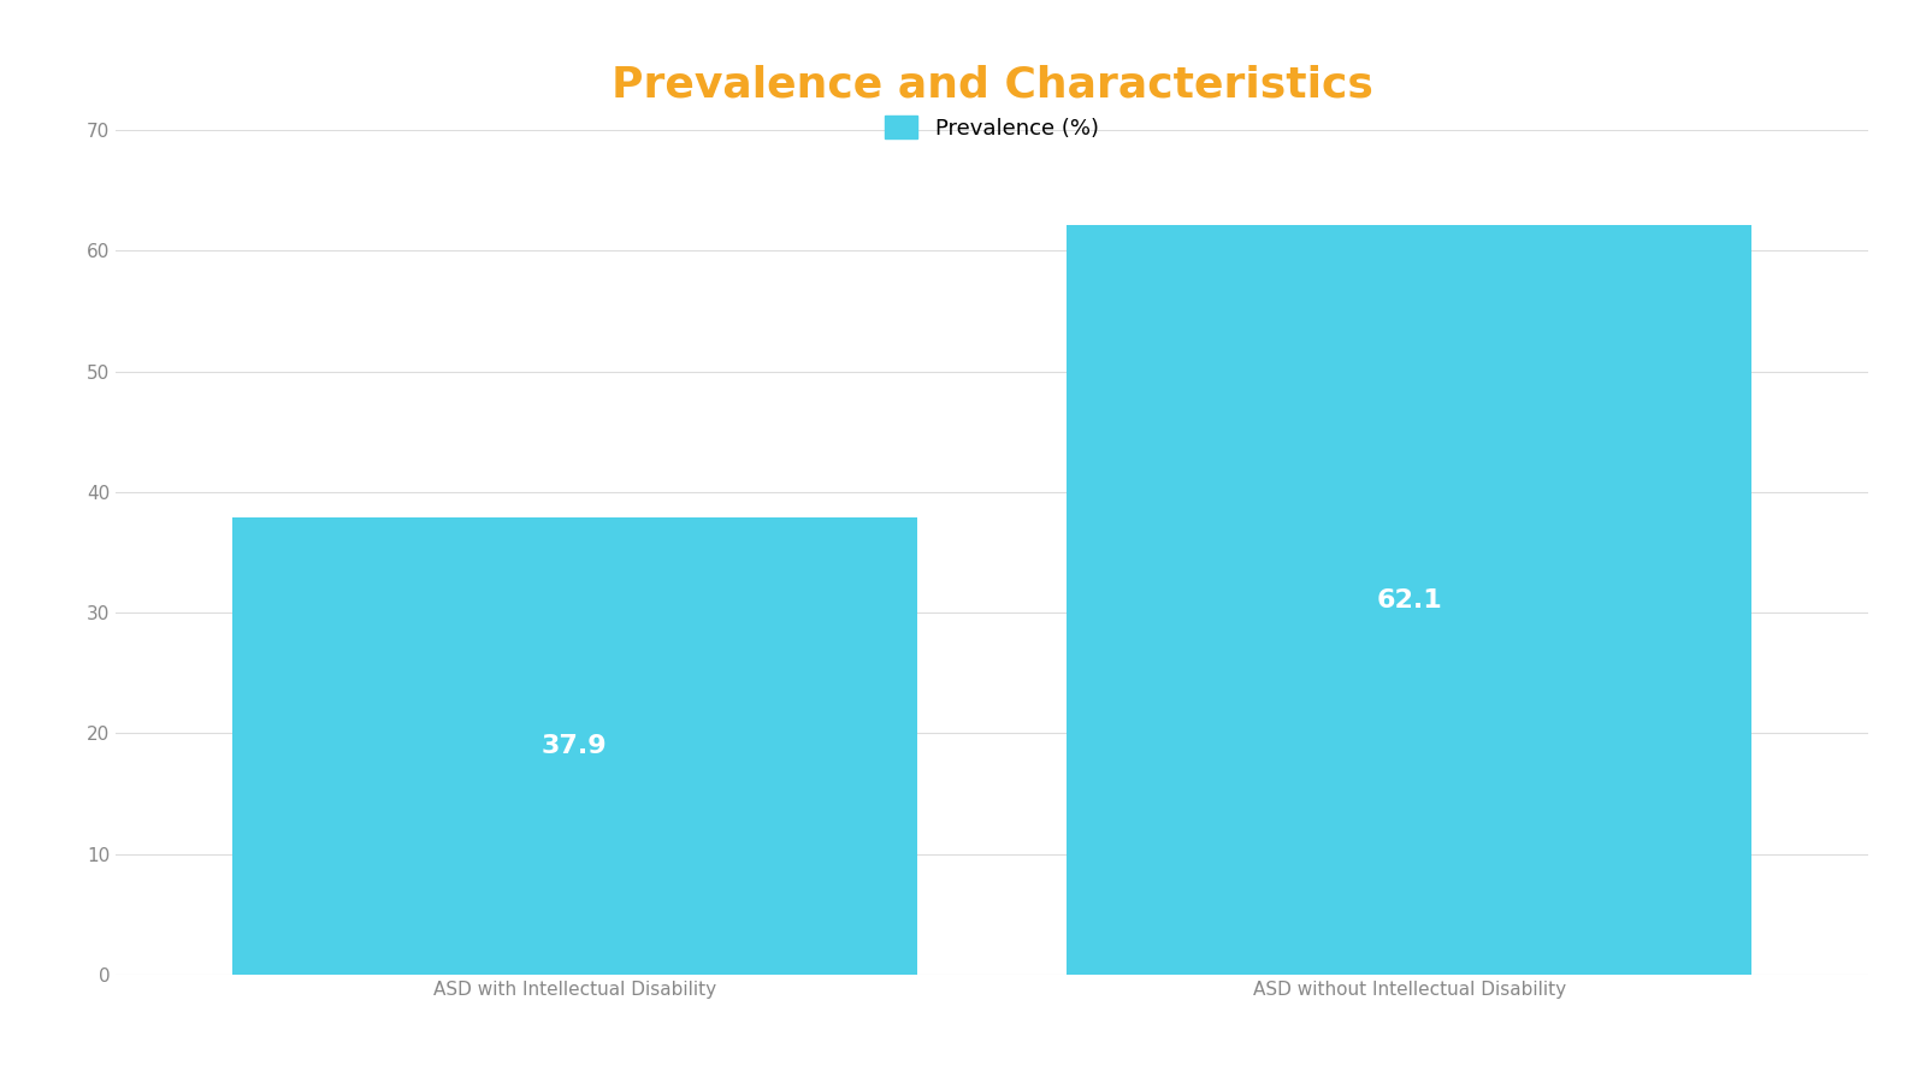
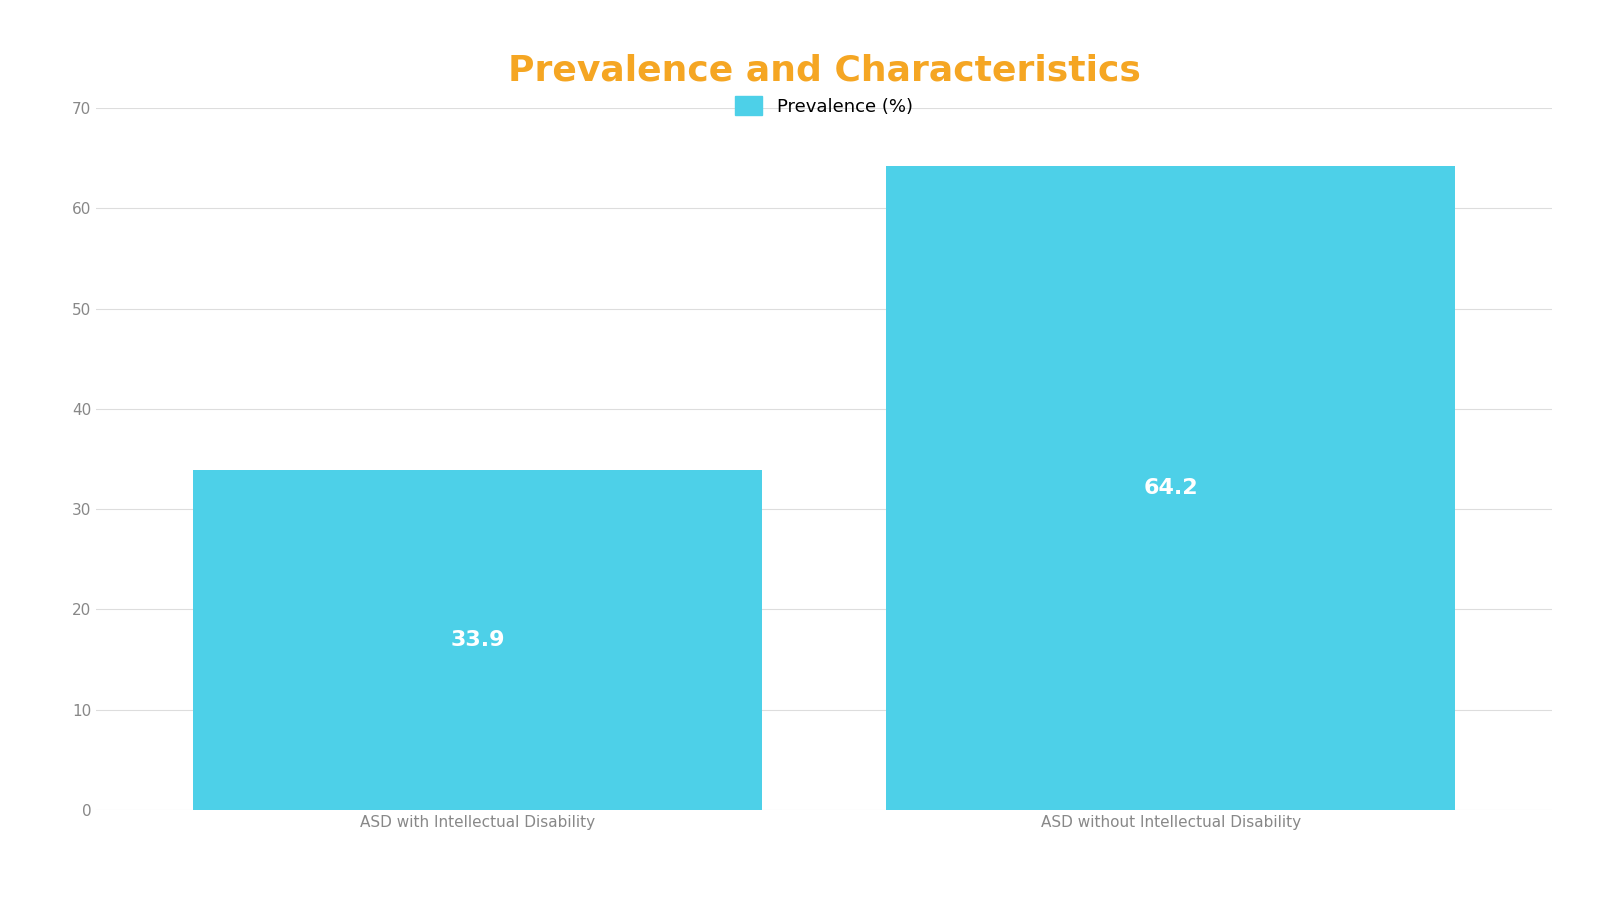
ASD with Intellectual Disability: 37.9 -> 33.9
ASD without Intellectual Disability: 62.1 -> 64.2
